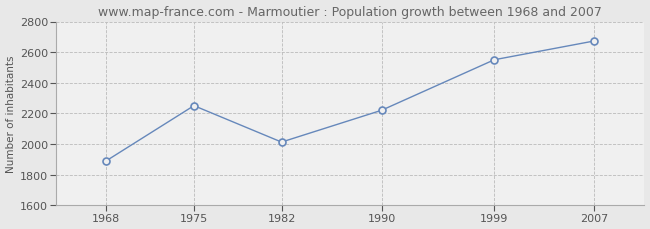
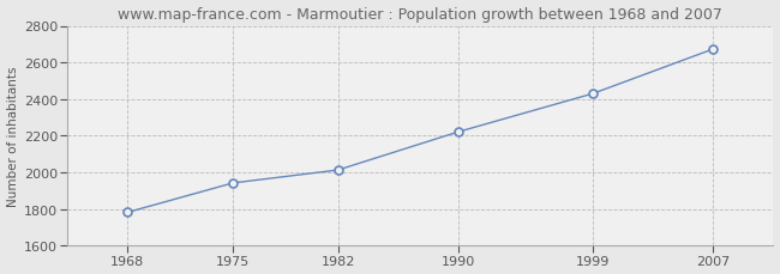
1968: 1890 -> 1780
1975: 2250 -> 1940
1999: 2550 -> 2430
